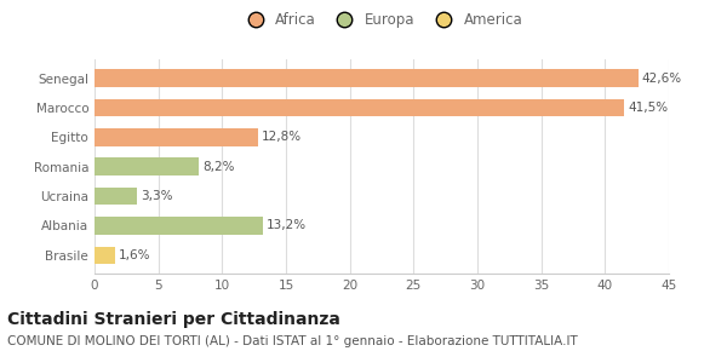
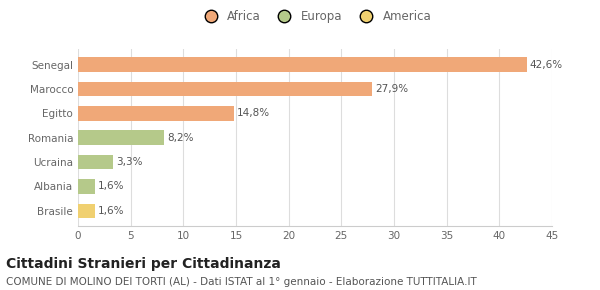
Marocco: 41,5% -> 27,9%
Egitto: 12,8% -> 14,8%
Albania: 13,2% -> 1,6%
